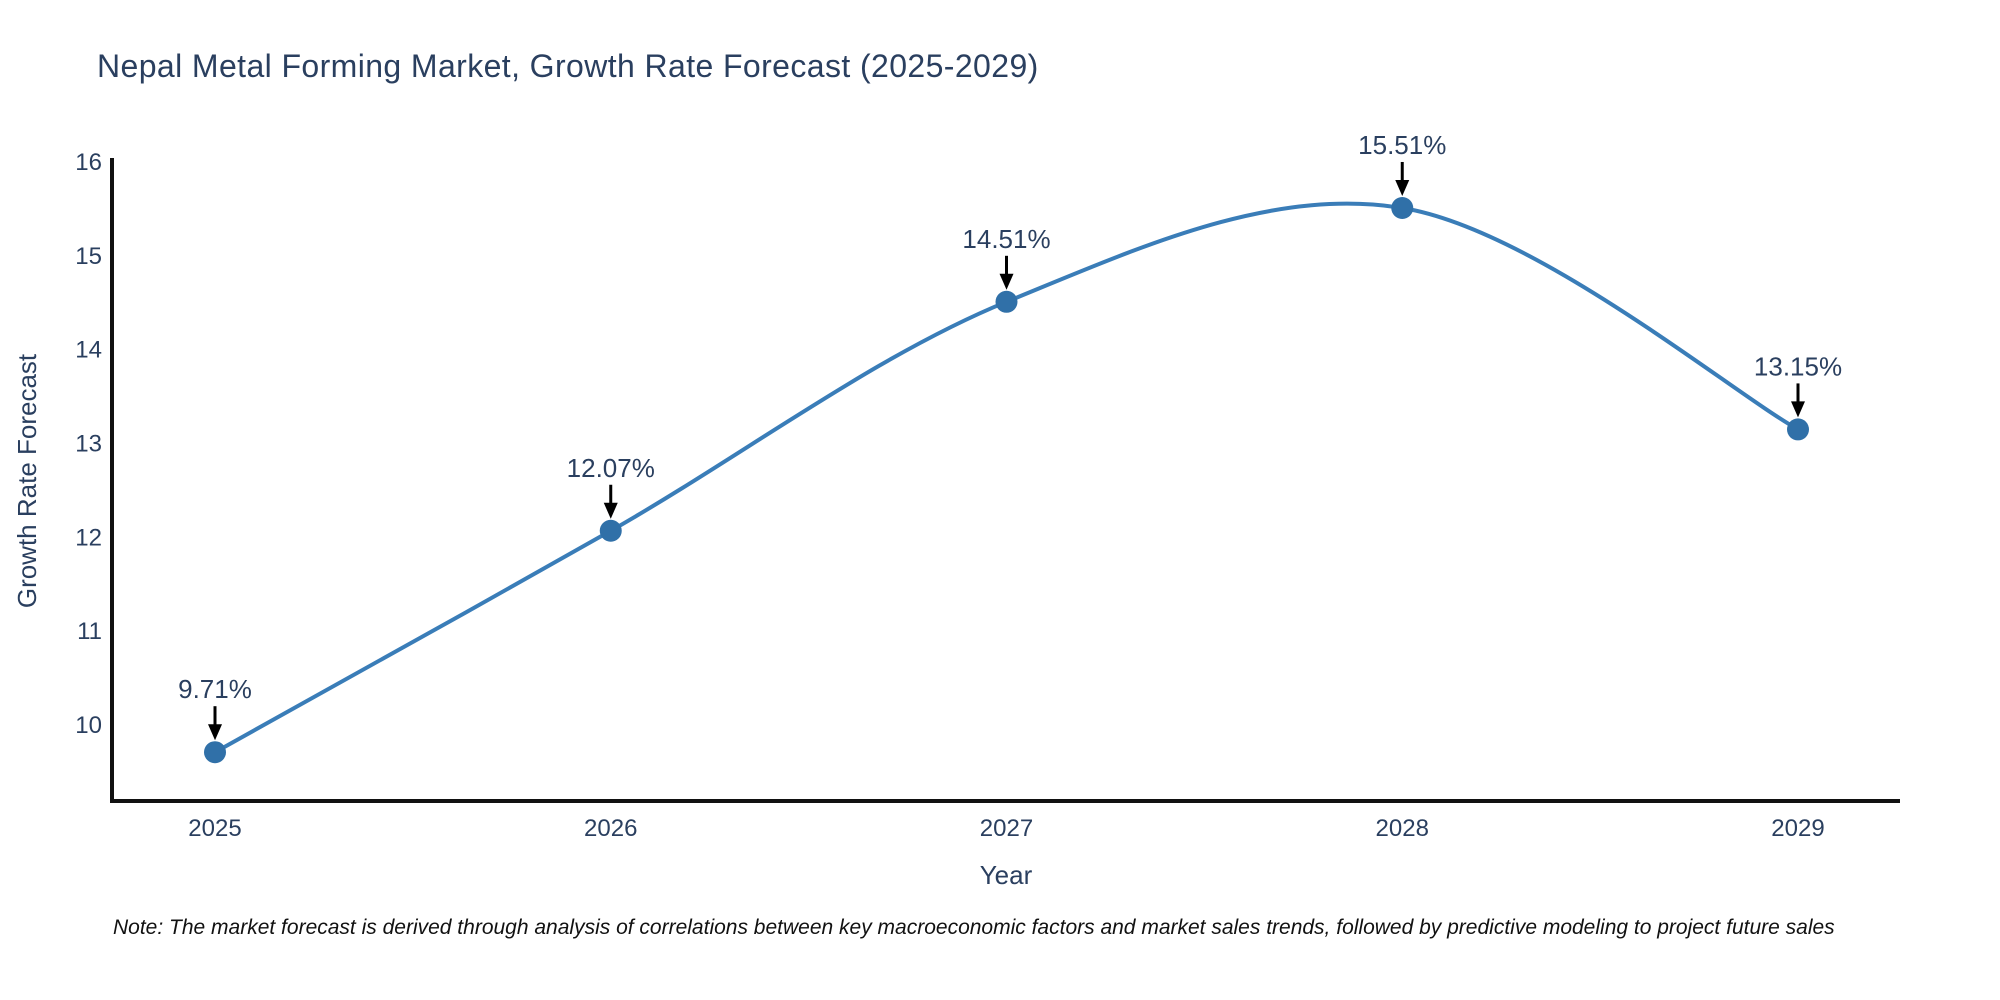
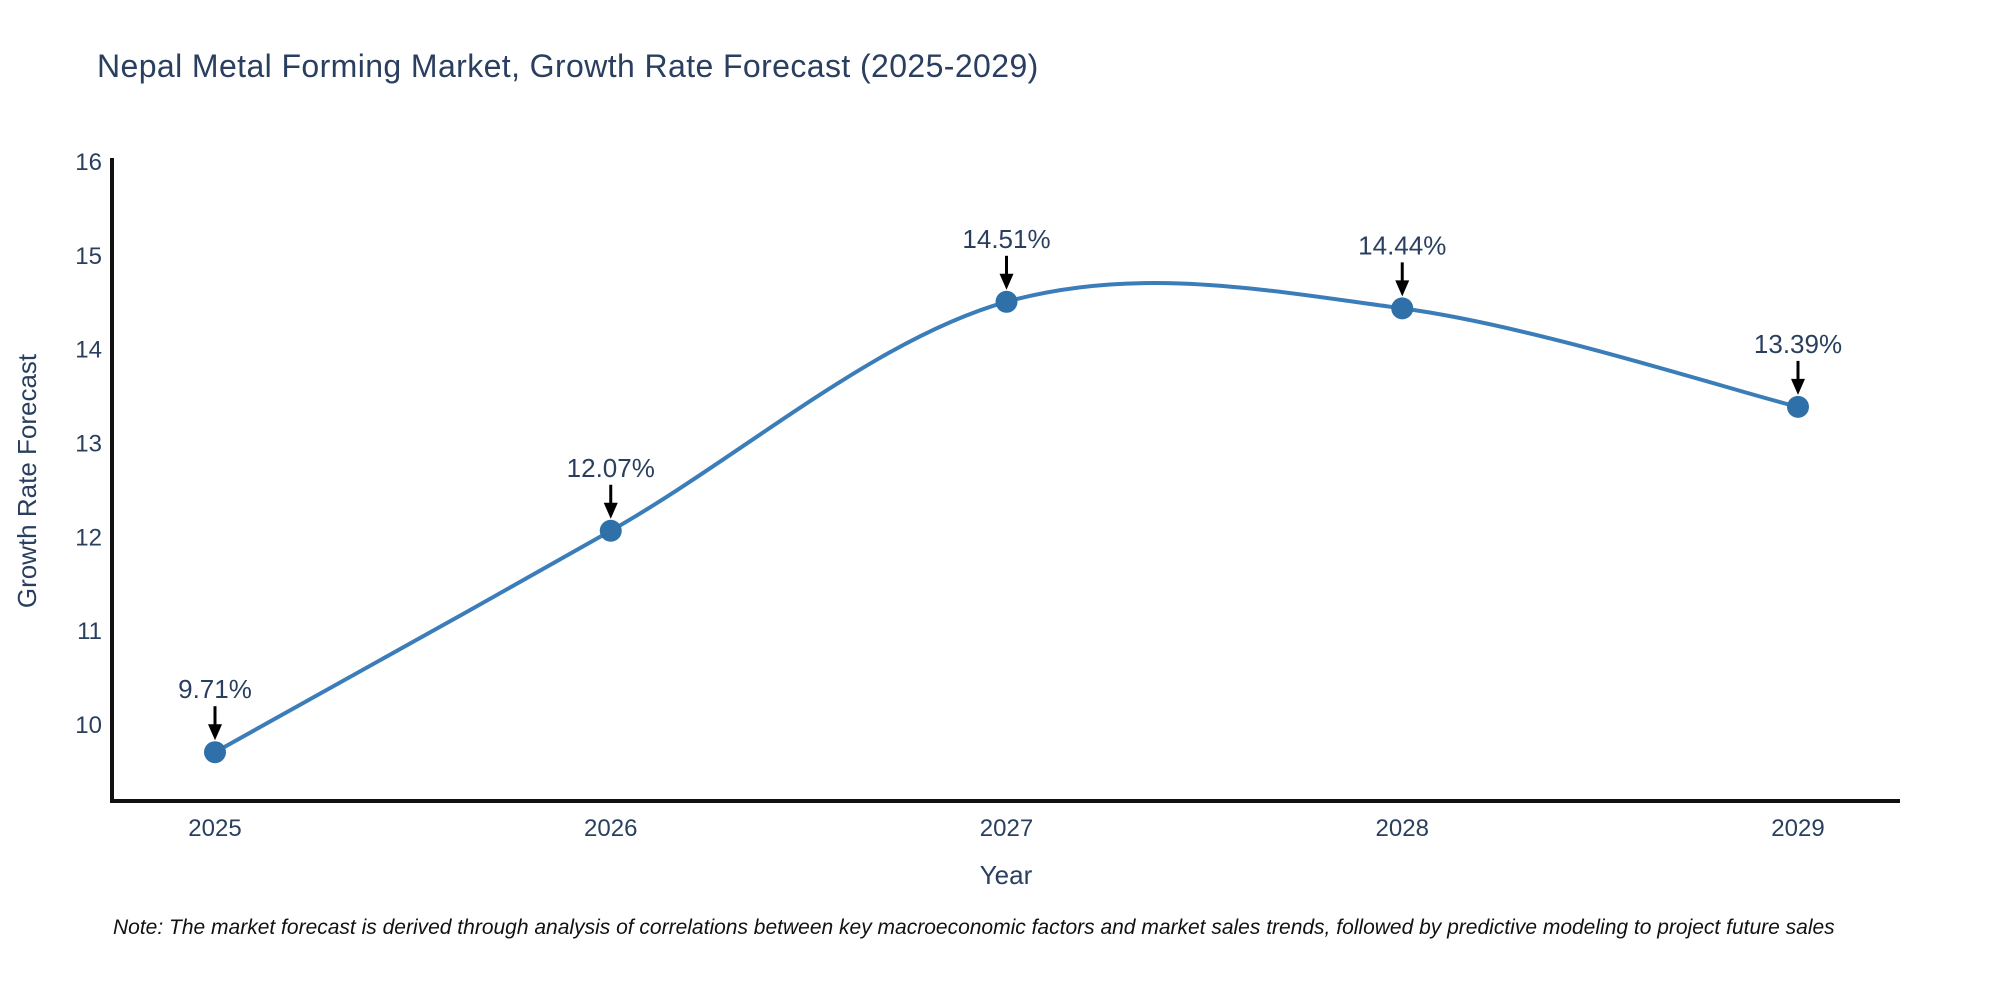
2028: 15.51% -> 14.44%
2029: 13.15% -> 13.39%
